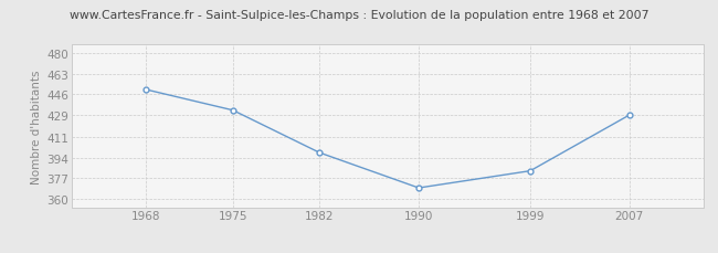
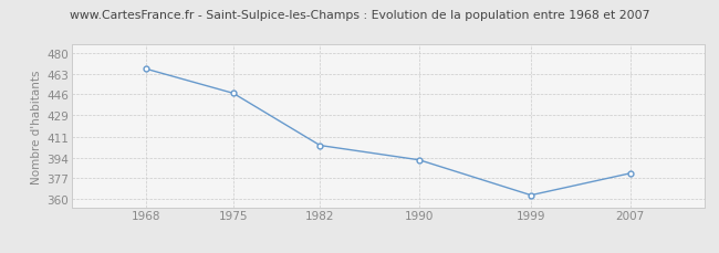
1968: 450 -> 467
1975: 433 -> 447
1982: 398 -> 404
1990: 369 -> 392
1999: 383 -> 363
2007: 429 -> 381
